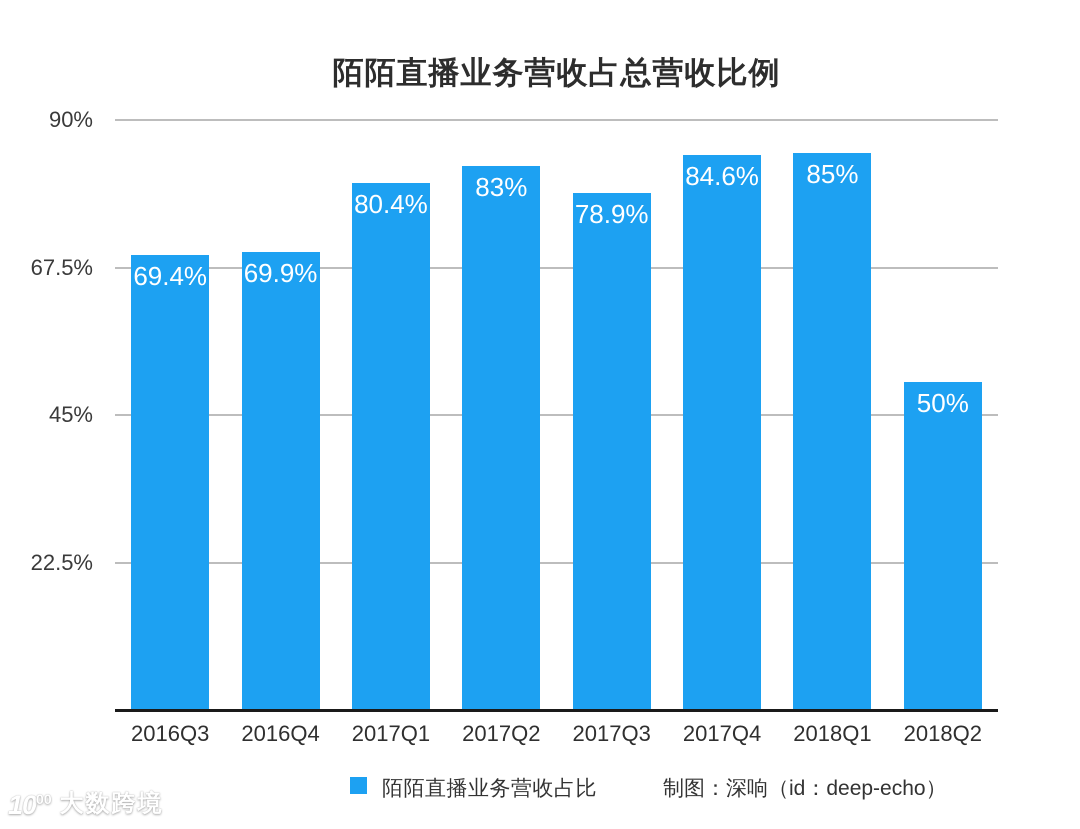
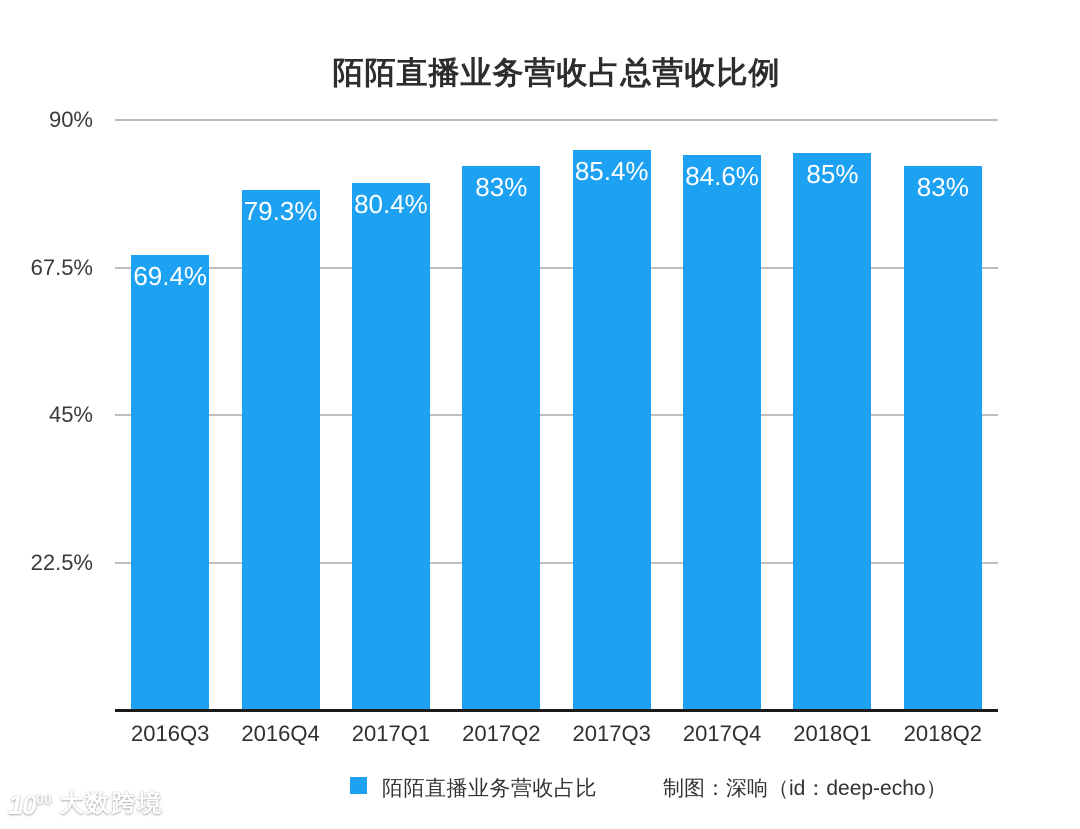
2016Q4: 69.9% -> 79.3%
2017Q3: 78.9% -> 85.4%
2018Q2: 50% -> 83%
